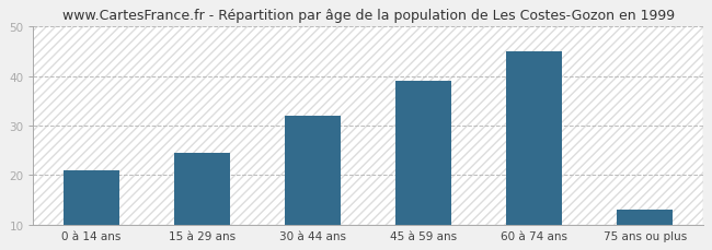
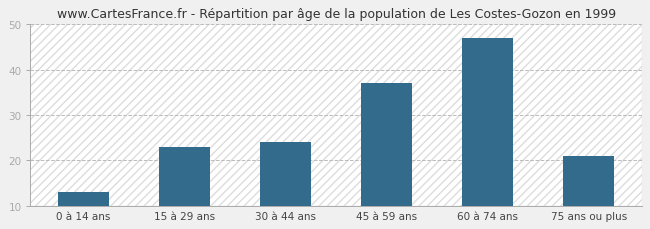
0 à 14 ans: 21.0 -> 13.0
15 à 29 ans: 24.5 -> 23.0
30 à 44 ans: 32.0 -> 24.0
45 à 59 ans: 39.0 -> 37.0
60 à 74 ans: 45.0 -> 47.0
75 ans ou plus: 13.0 -> 21.0
